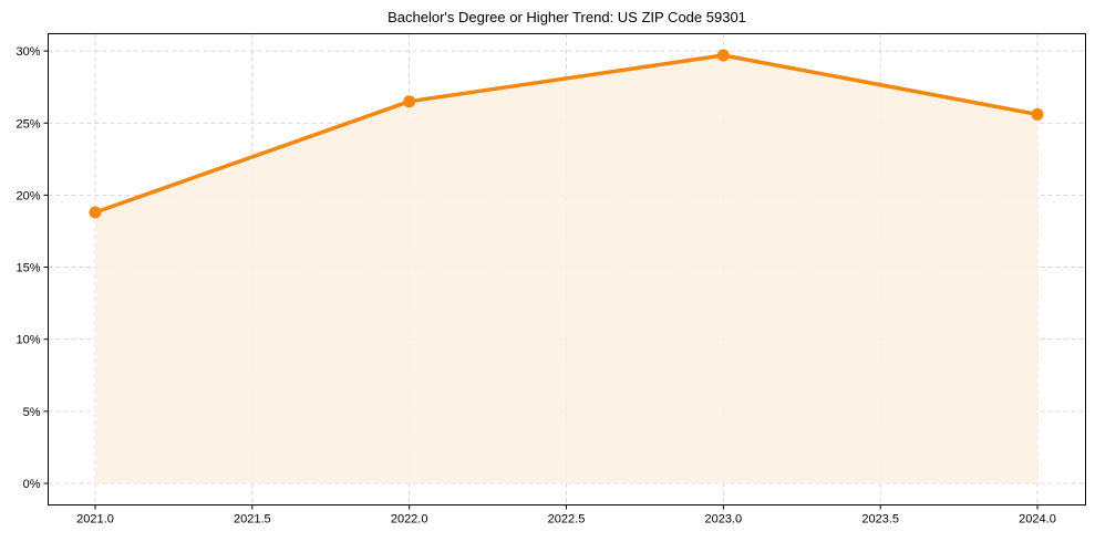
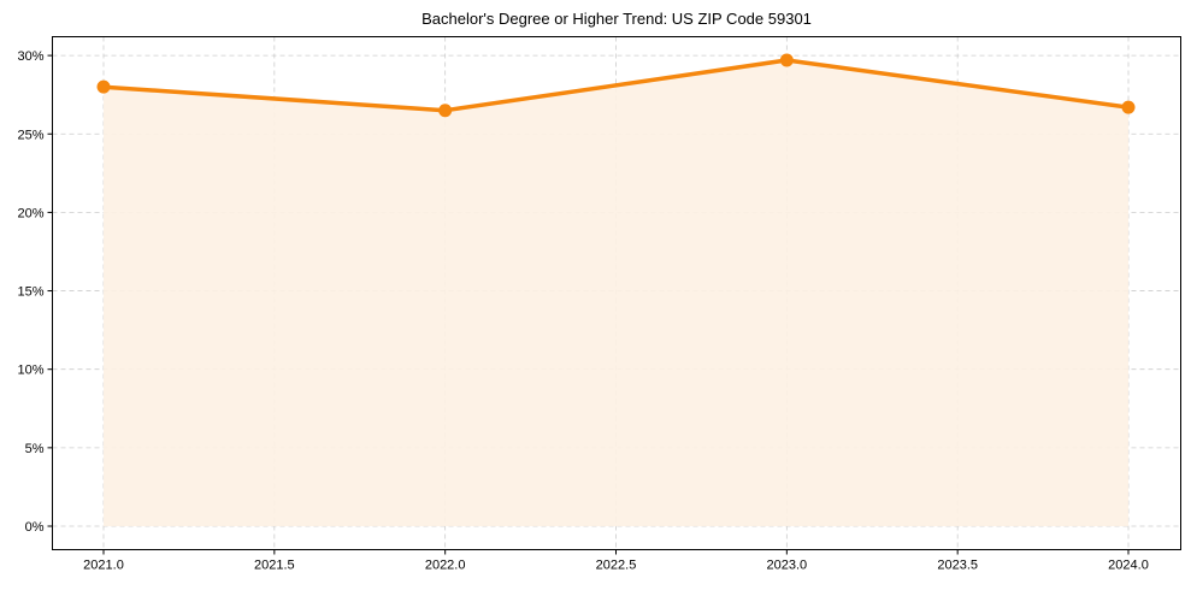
2021.0: 18.8% -> 28.0%
2024.0: 25.6% -> 26.7%
